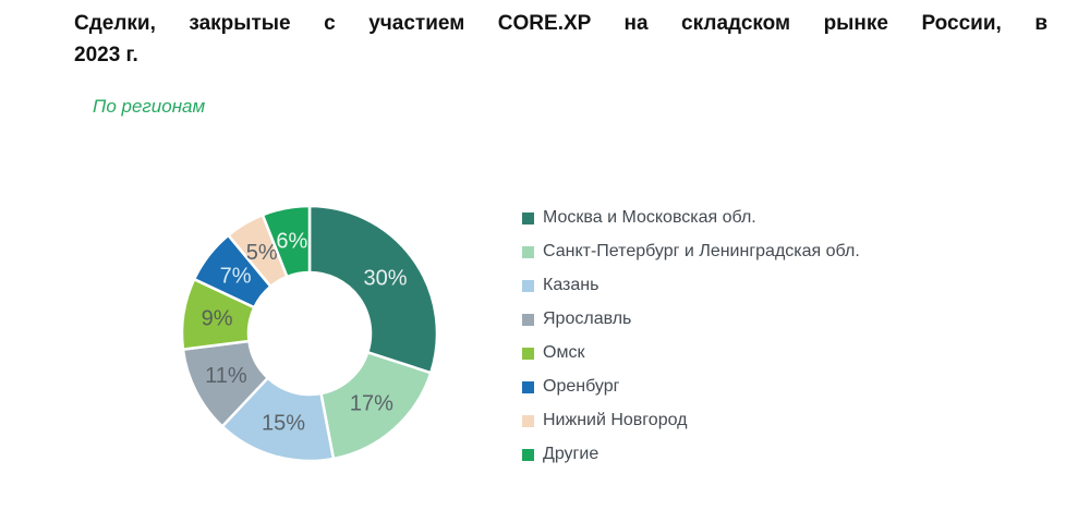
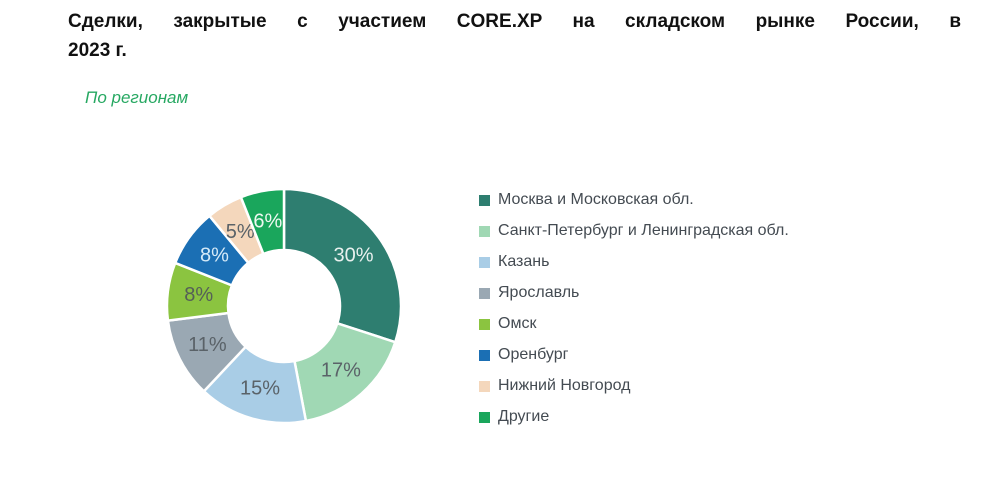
Омск: 9% -> 8%
Оренбург: 7% -> 8%
